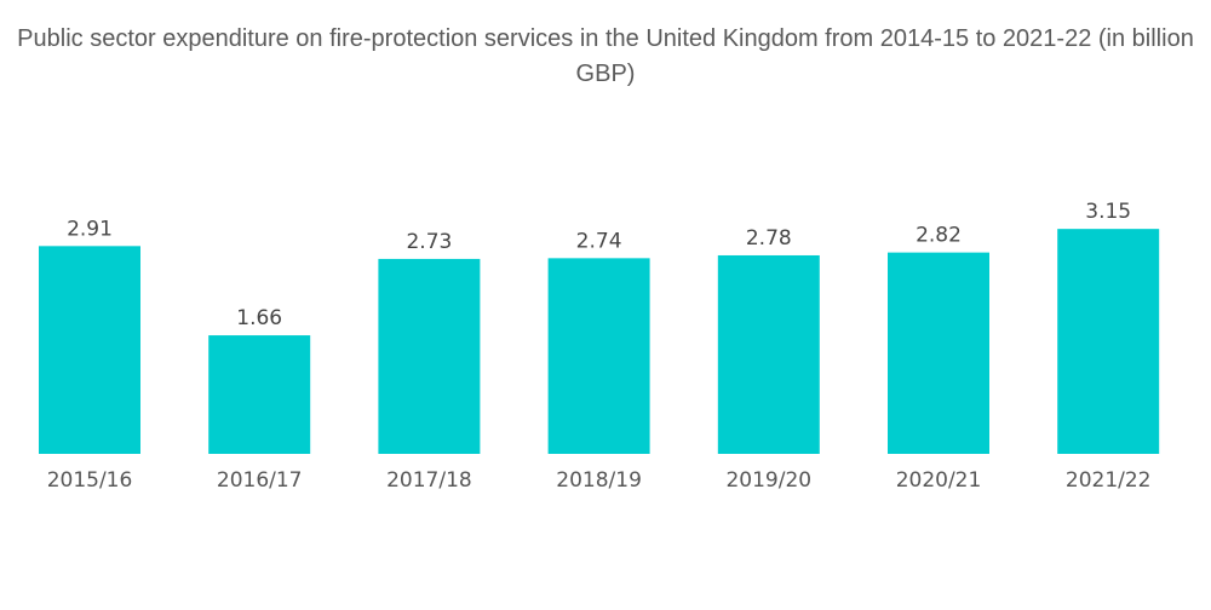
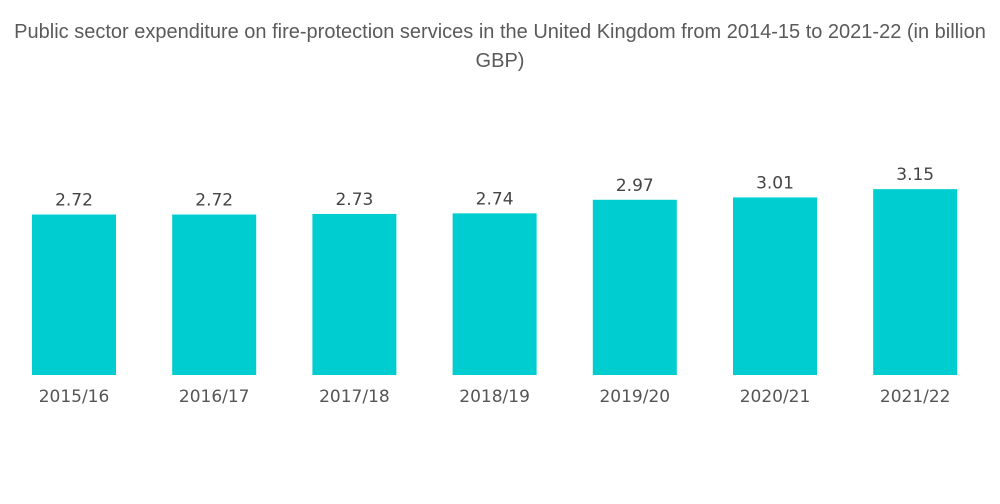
2015/16: 2.91 -> 2.72
2016/17: 1.66 -> 2.72
2019/20: 2.78 -> 2.97
2020/21: 2.82 -> 3.01
